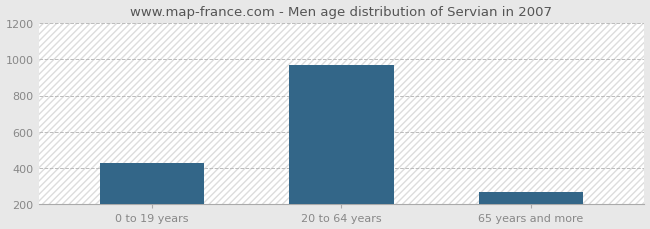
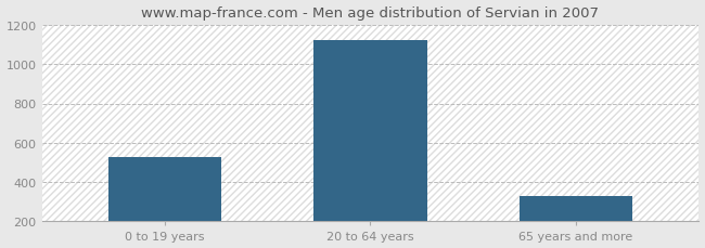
0 to 19 years: 430 -> 530
20 to 64 years: 970 -> 1120
65 years and more: 270 -> 330
